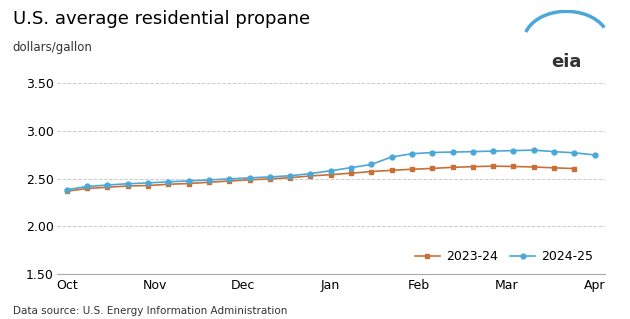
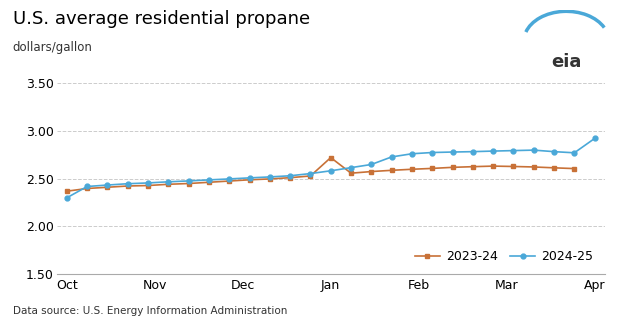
2024-25/Oct: 2.38 -> 2.30
2023-24/Jan: 2.54 -> 2.72
2024-25/Apr: 2.75 -> 2.92
